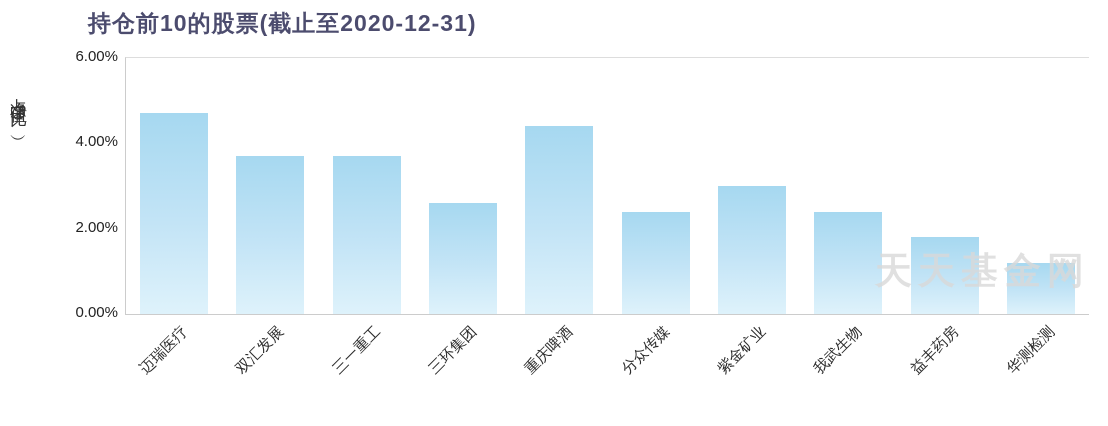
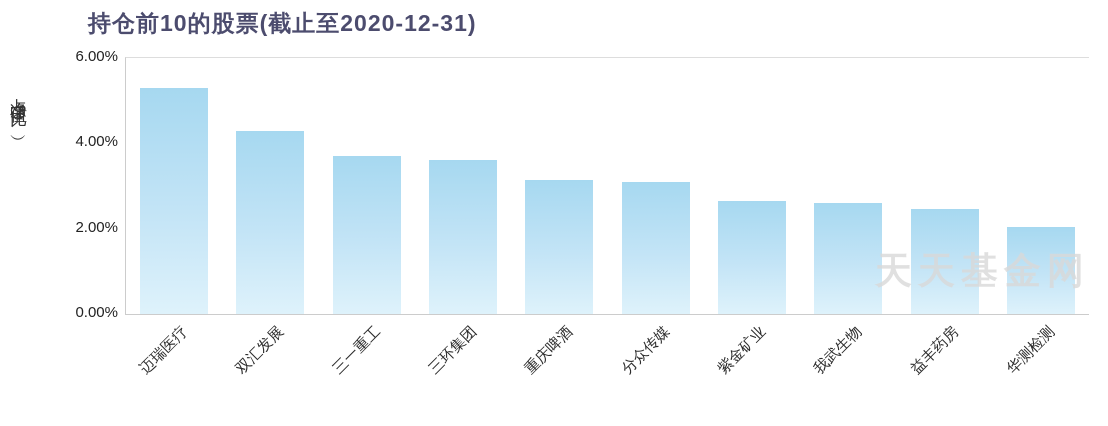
迈瑞医疗: 4.7% -> 5.3%
双汇发展: 3.7% -> 4.3%
三环集团: 2.6% -> 3.6%
重庆啤酒: 4.4% -> 3.1%
分众传媒: 2.4% -> 3.1%
紫金矿业: 3.0% -> 2.6%
我武生物: 2.4% -> 2.6%
益丰药房: 1.8% -> 2.5%
华测检测: 1.2% -> 2.0%
